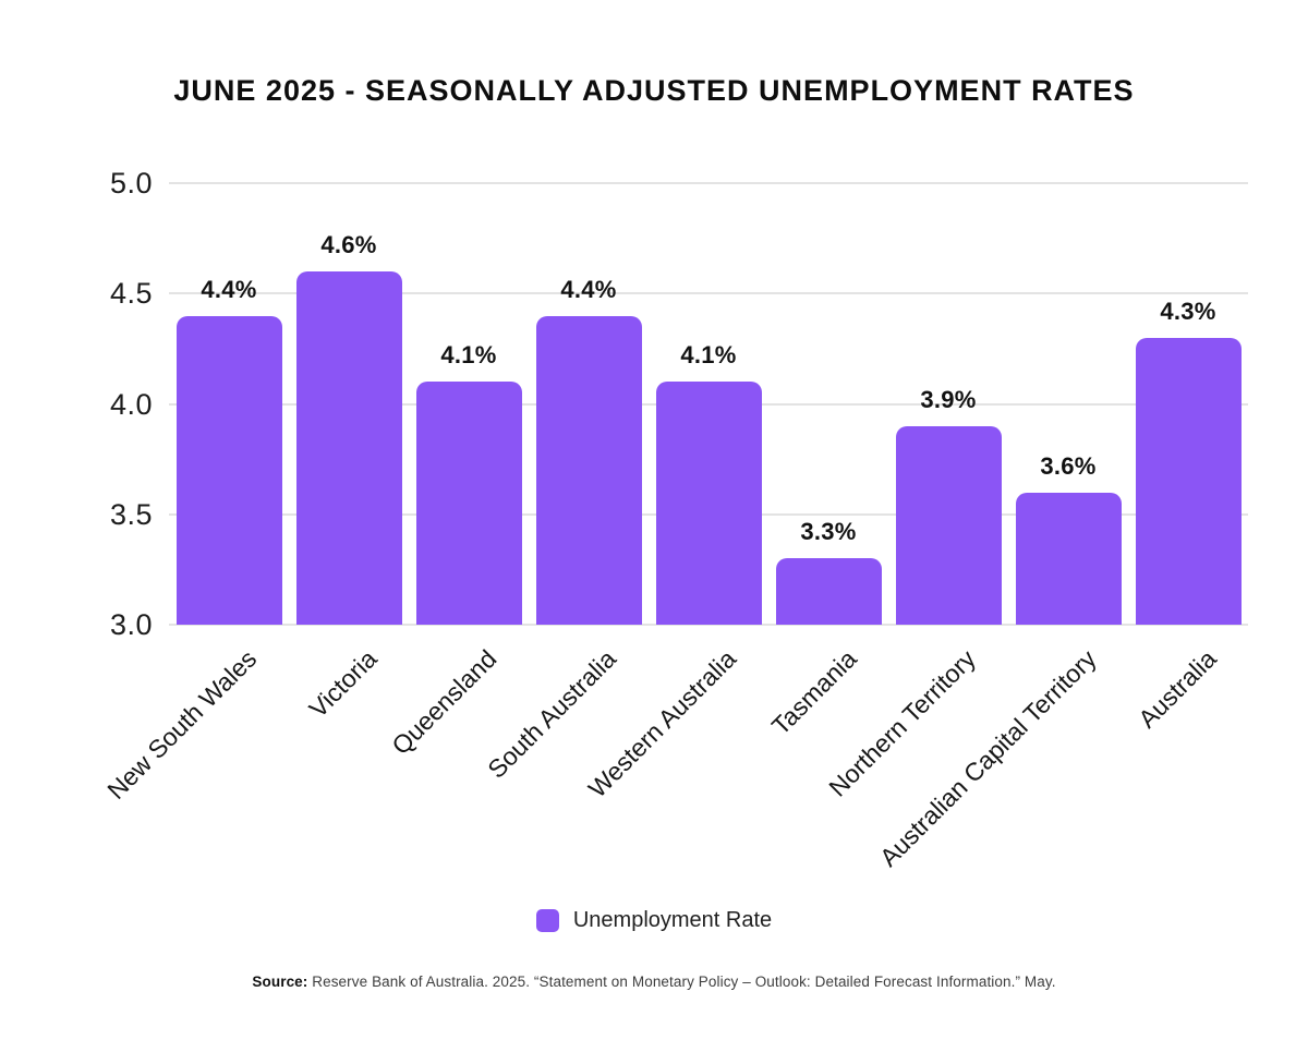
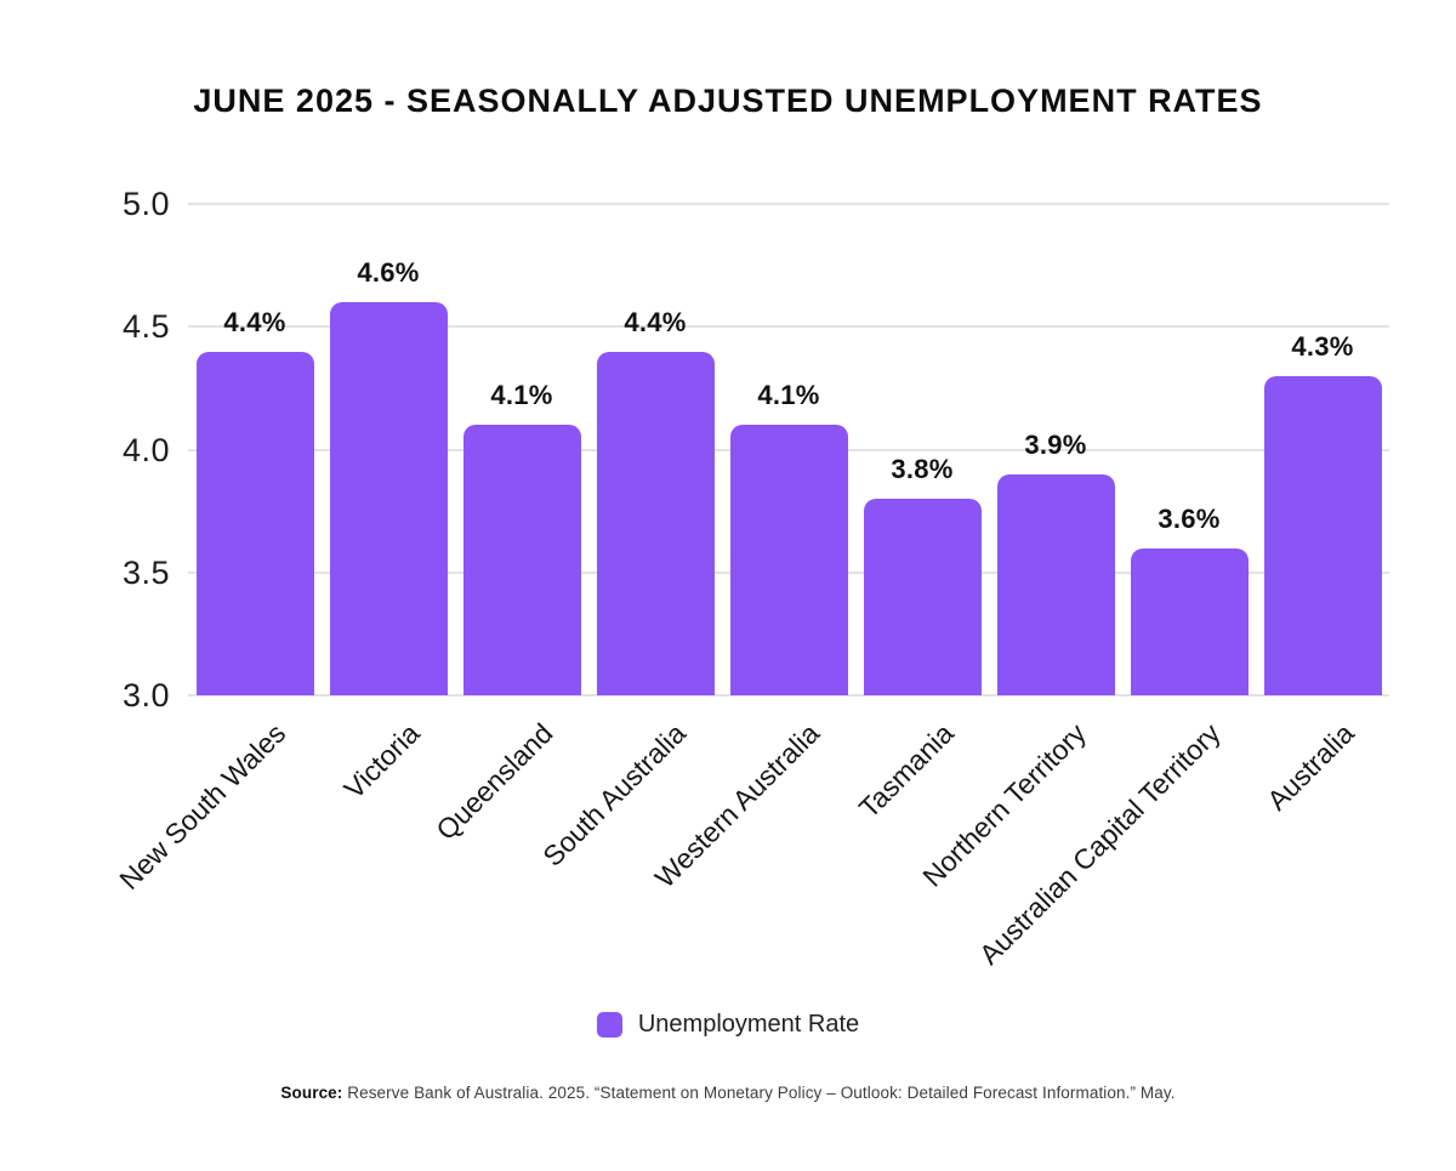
Tasmania: 3.3% -> 3.8%
